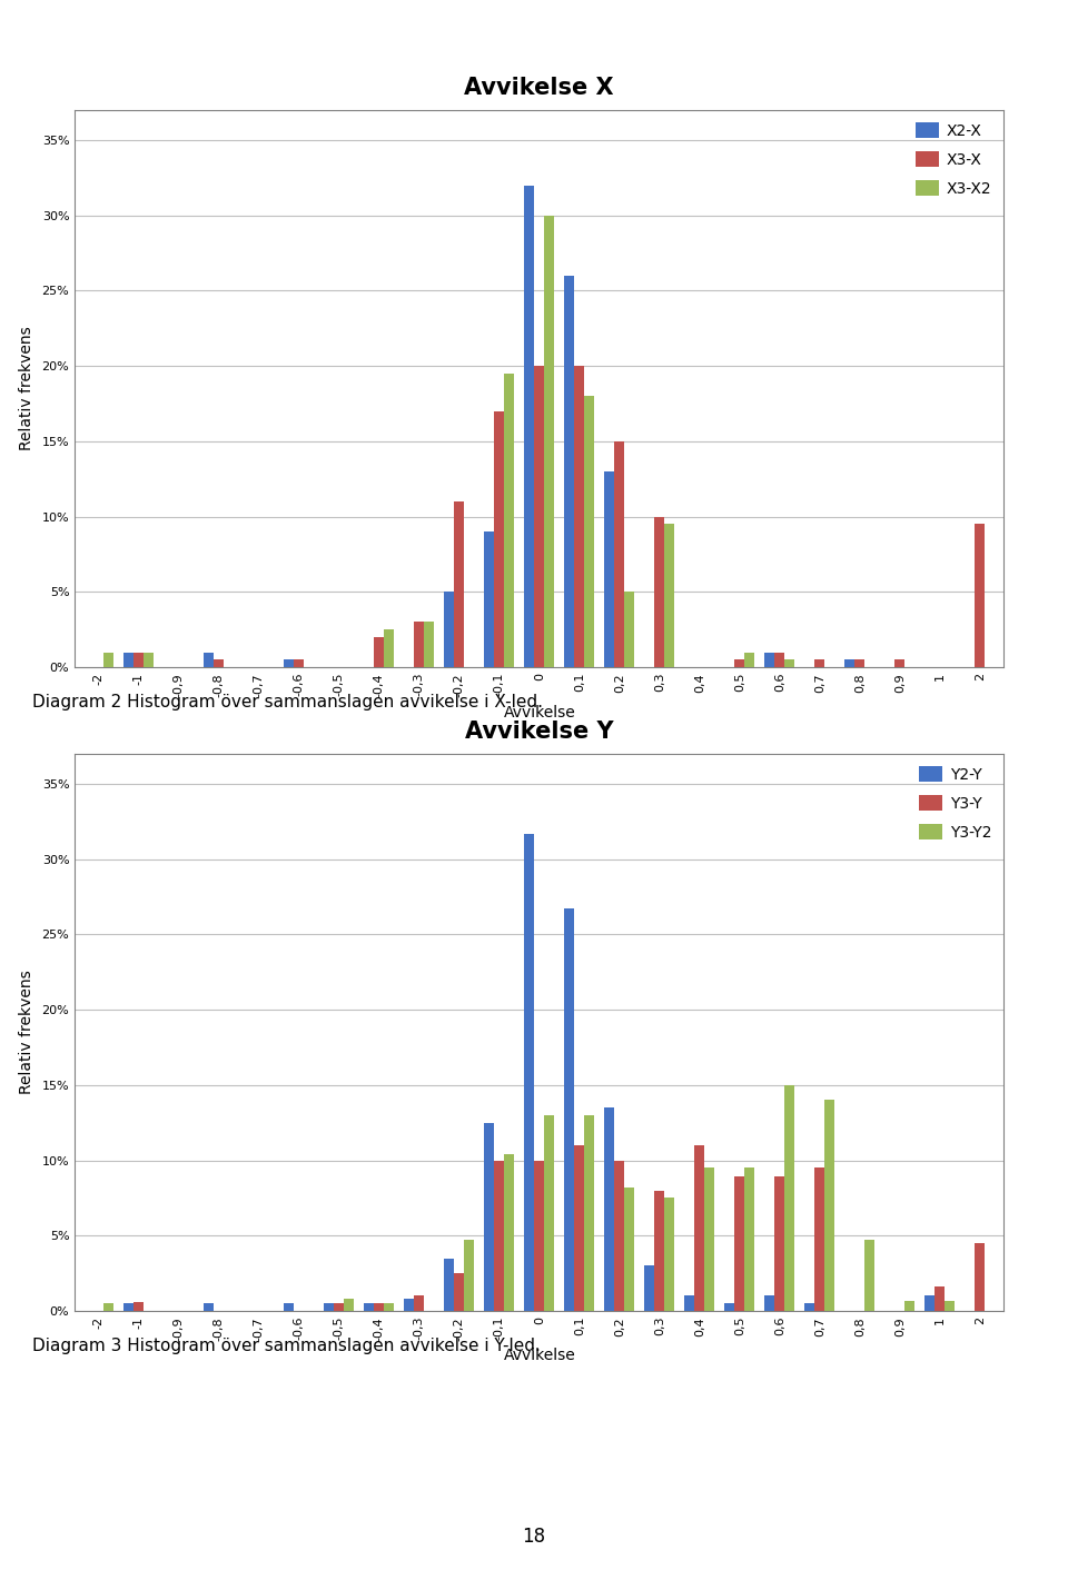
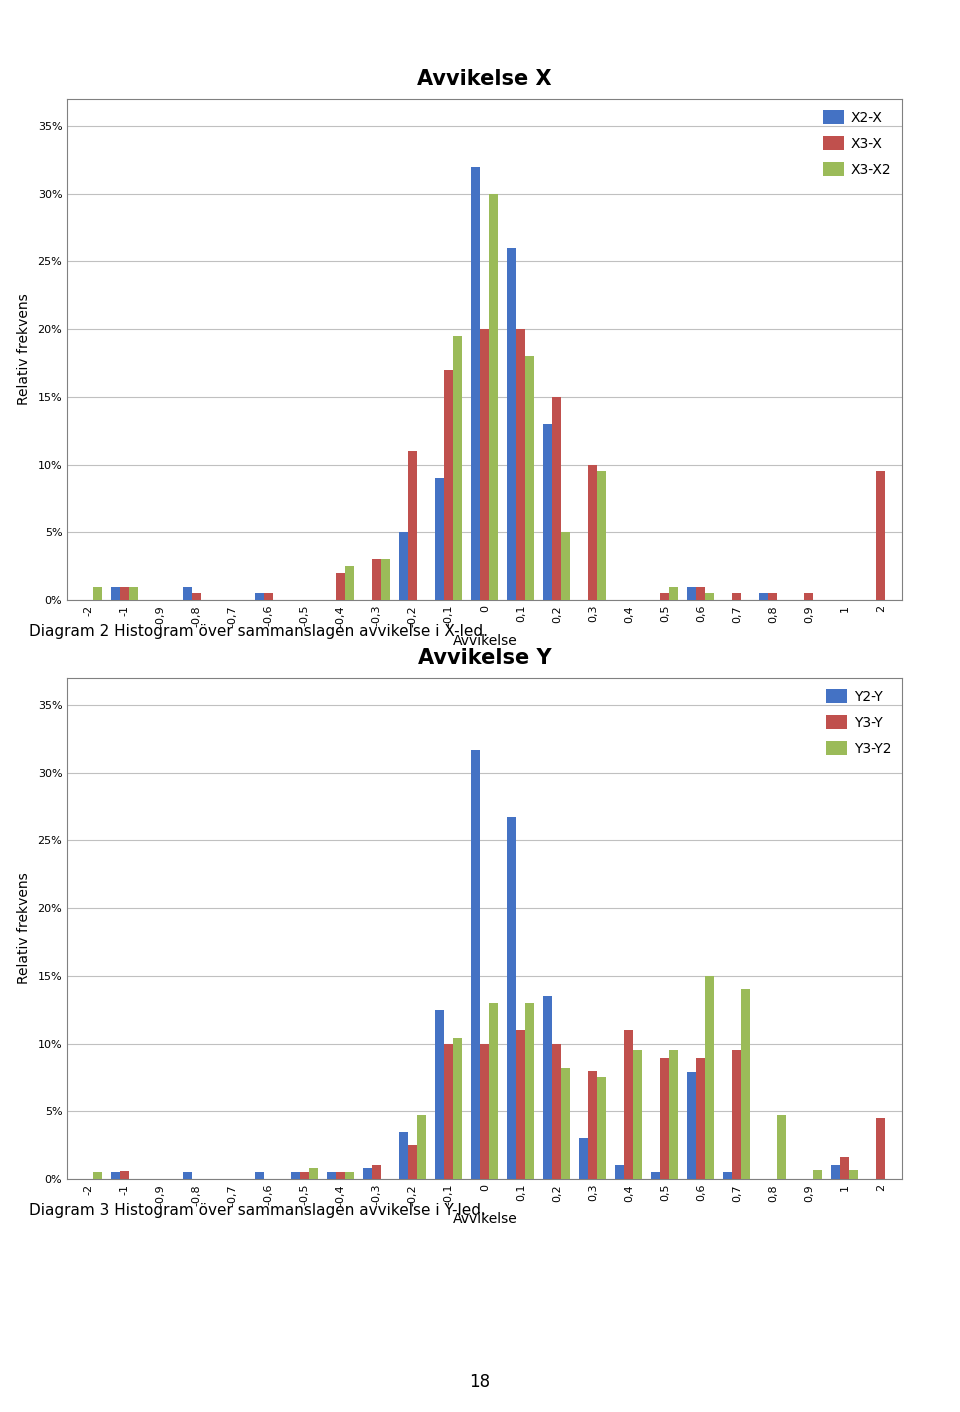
Avvikelse Y/Y2-Y/0,6: 1.0% -> 7.9%
